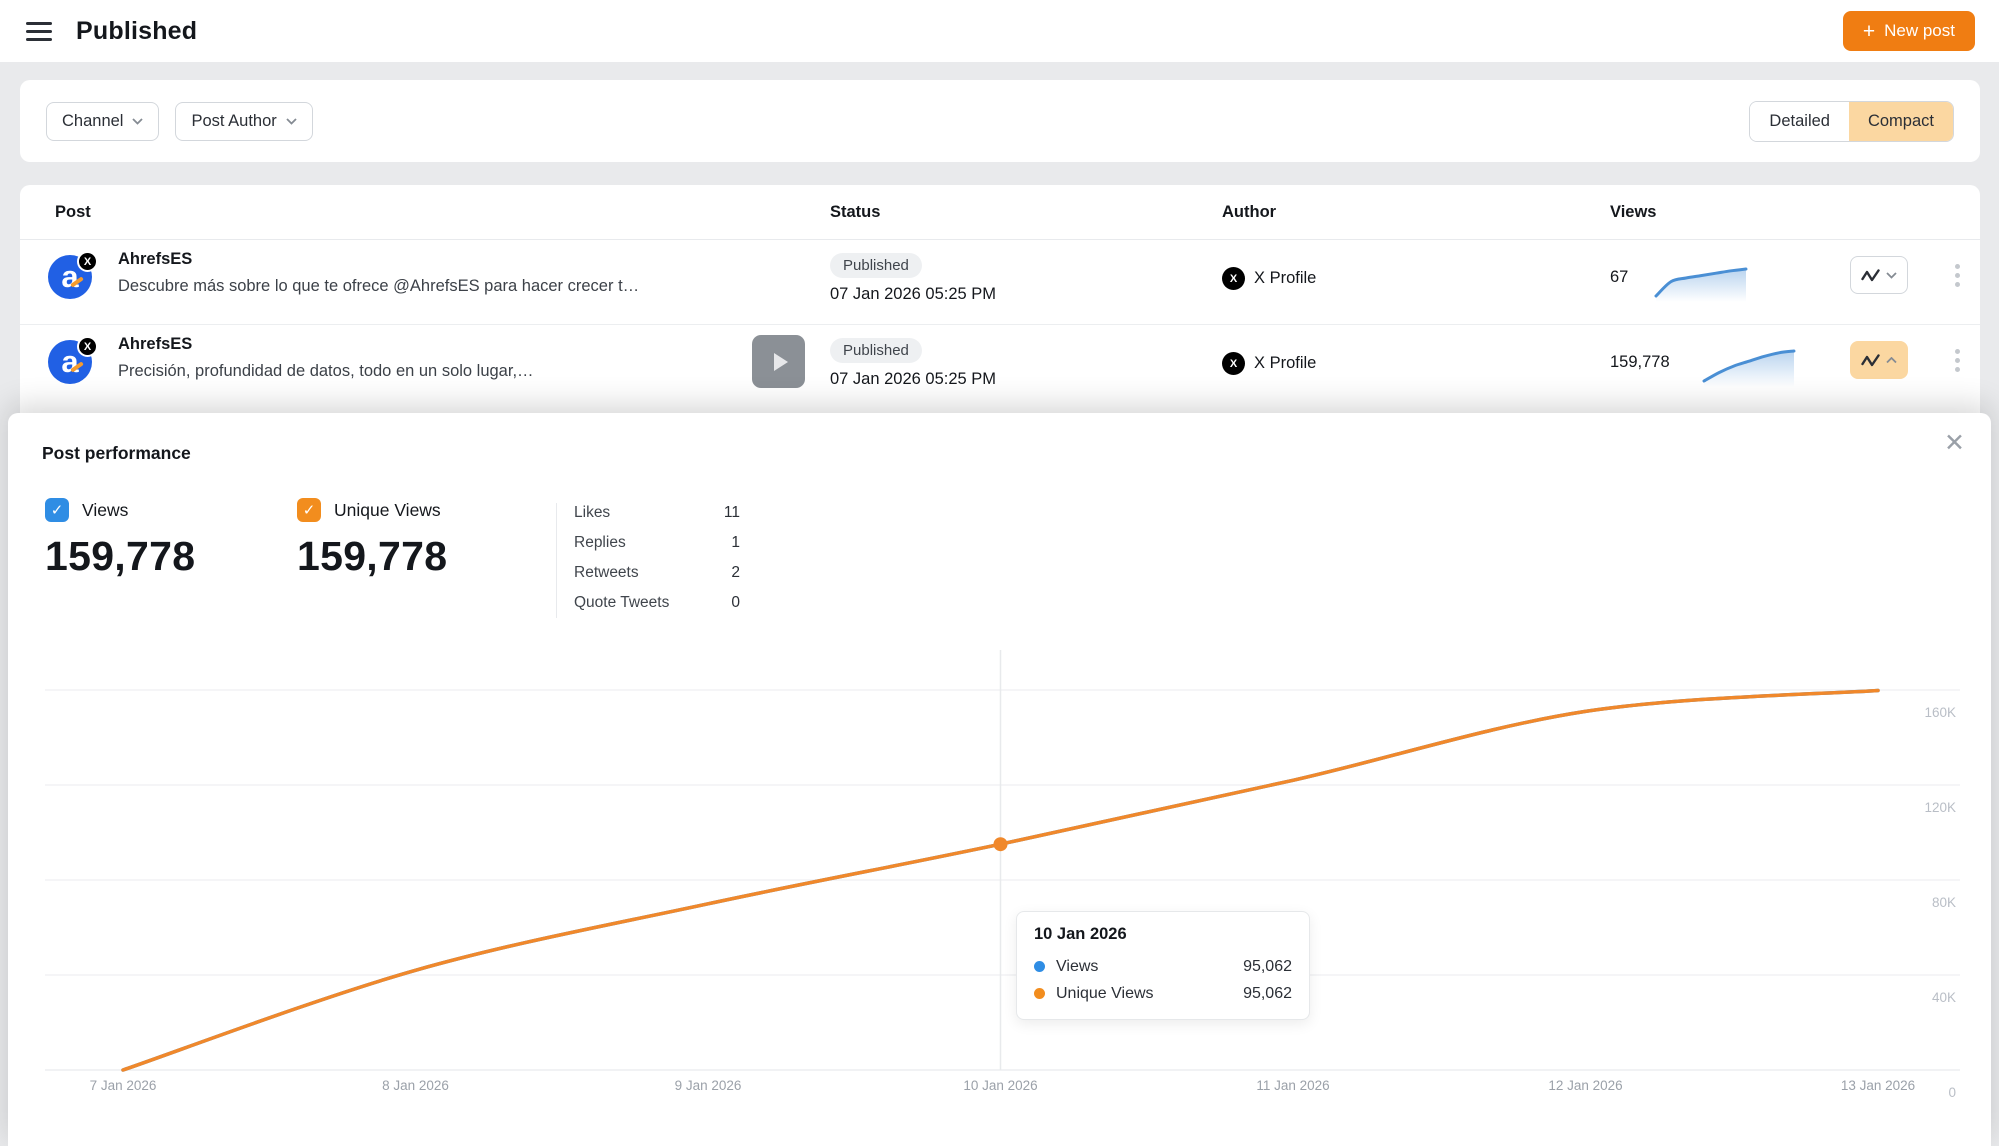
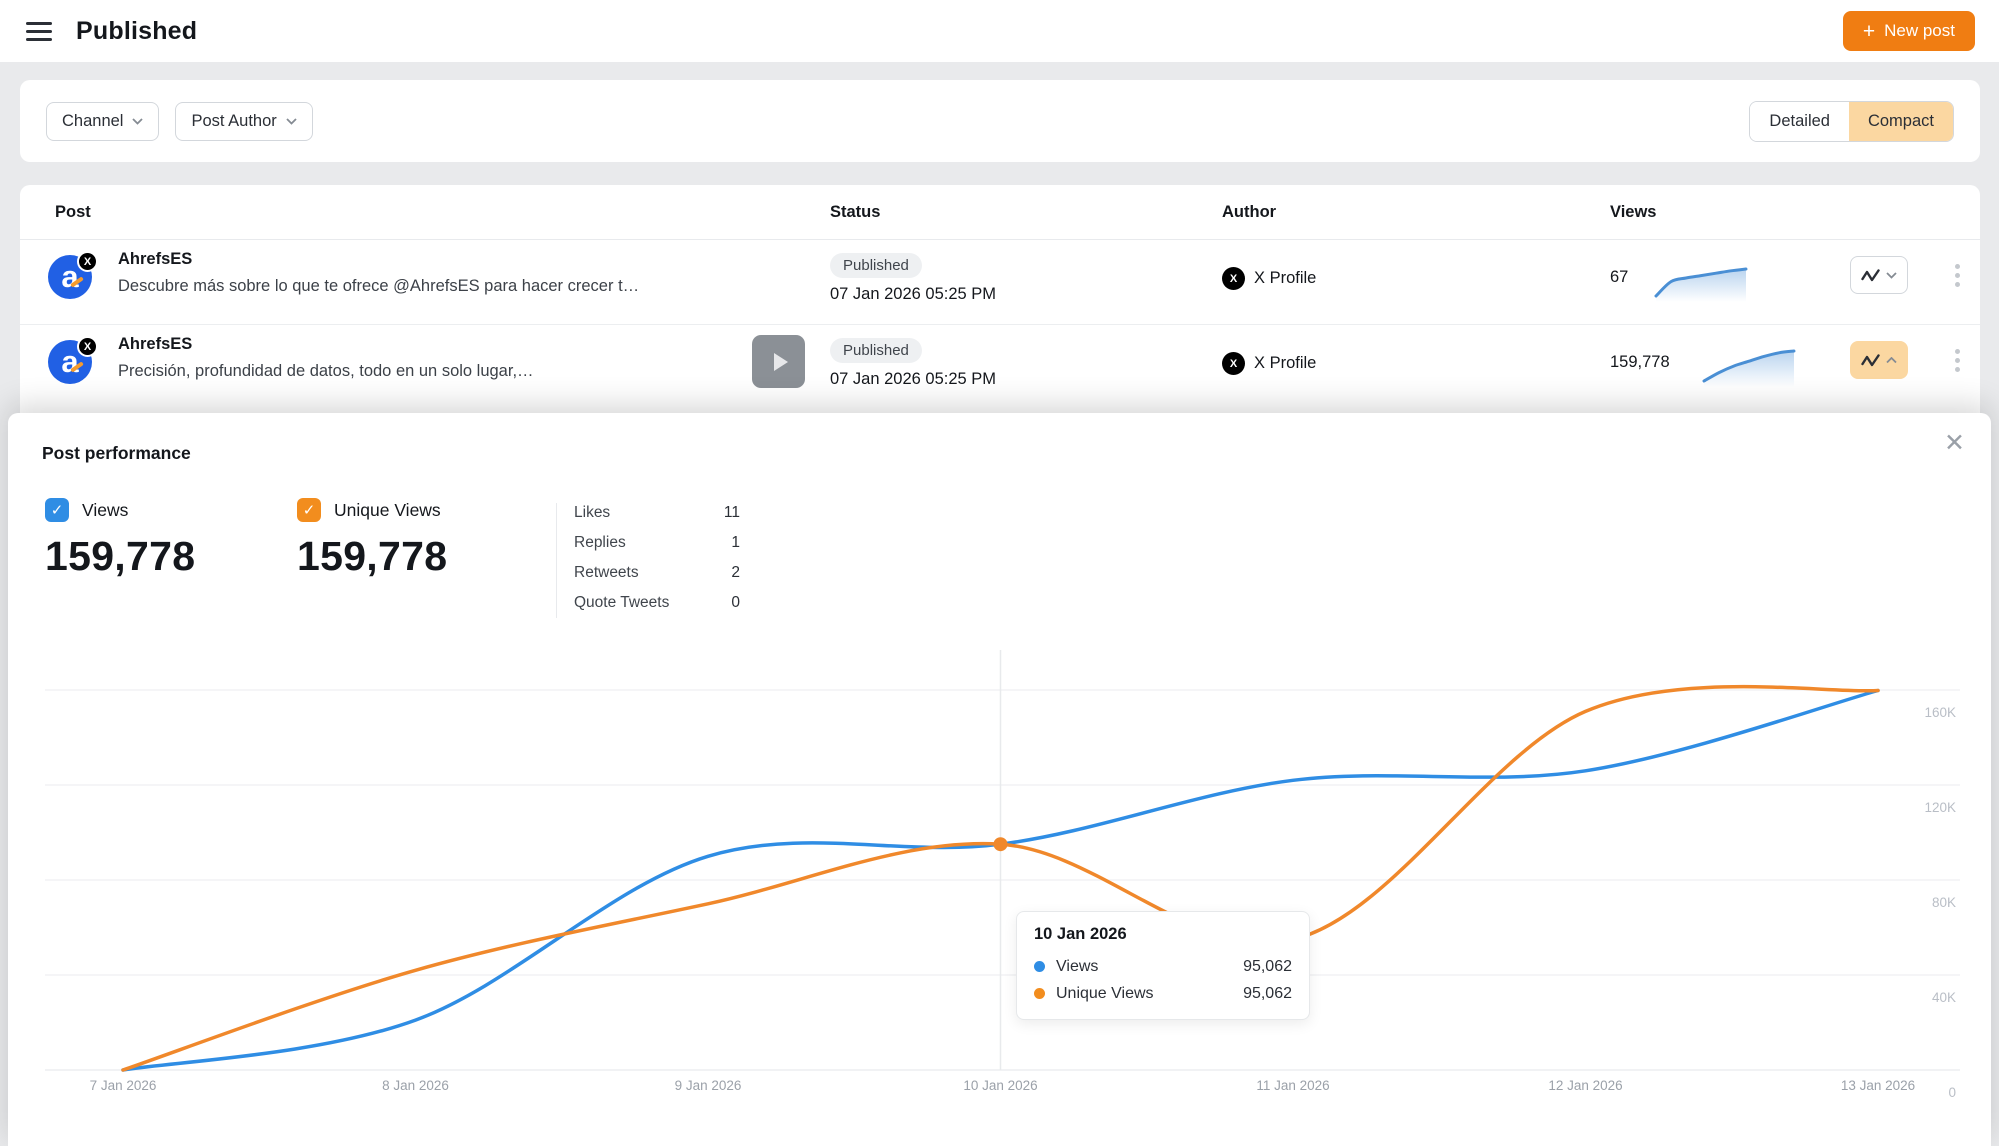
Views/8 Jan 2026: 42K -> 21K
Views/9 Jan 2026: 70K -> 90K
Unique Views/11 Jan 2026: 122K -> 55K
Views/12 Jan 2026: 151K -> 126K
